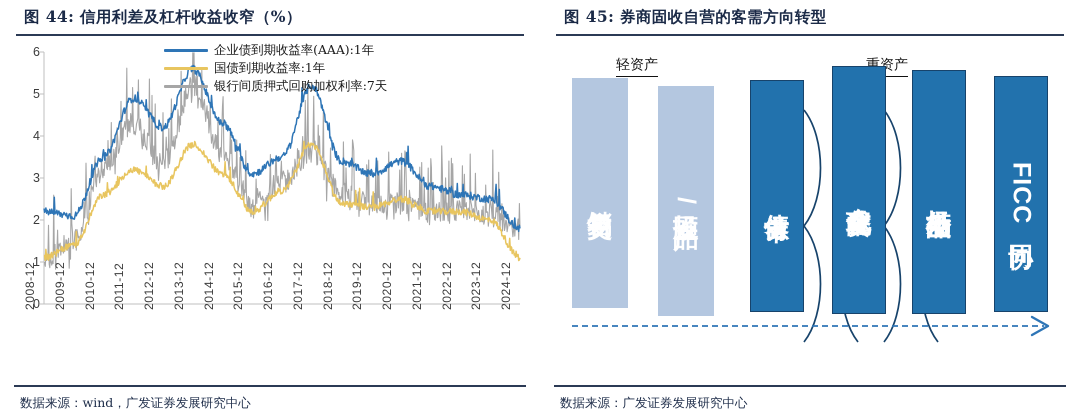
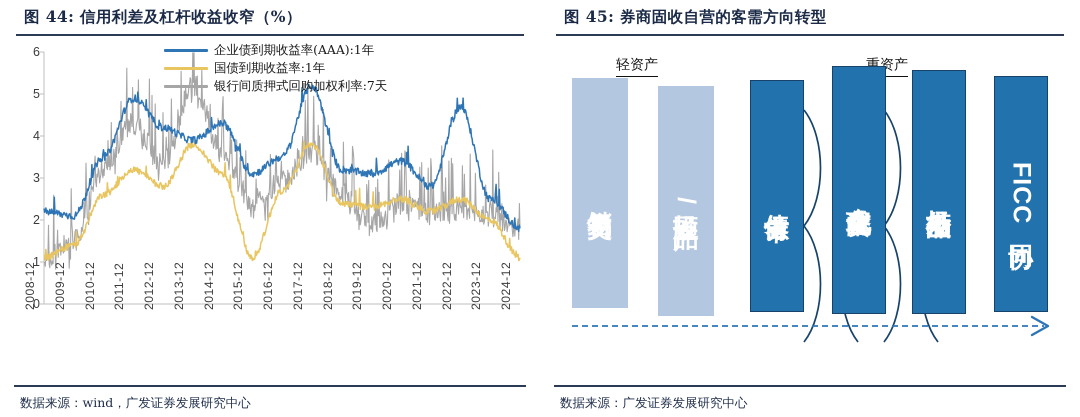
企业债到期收益率(AAA):1年/2013-12: 5.6 -> 3.9
国债到期收益率:1年/2015-12: 2.2 -> 1.1
企业债到期收益率(AAA):1年/2018-12: 3.4 -> 3.2
银行间质押式回购加权利率:7天/2019-12: 2.4 -> 1.9
企业债到期收益率(AAA):1年/2022-12: 2.6 -> 4.7
国债到期收益率:1年/2022-12: 2.2 -> 2.5
